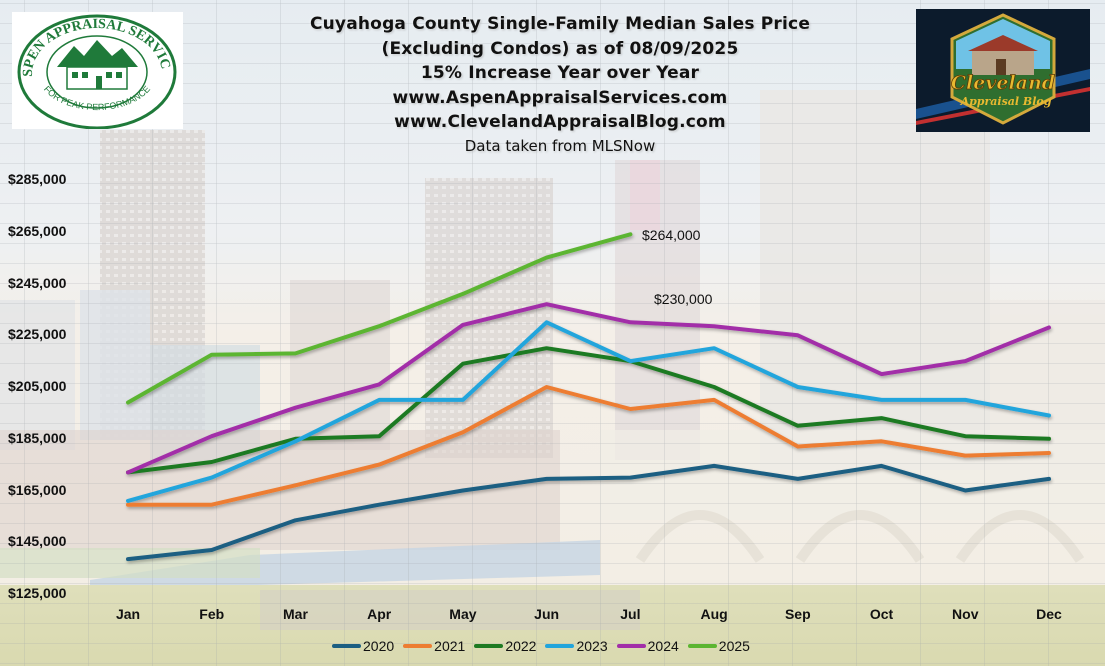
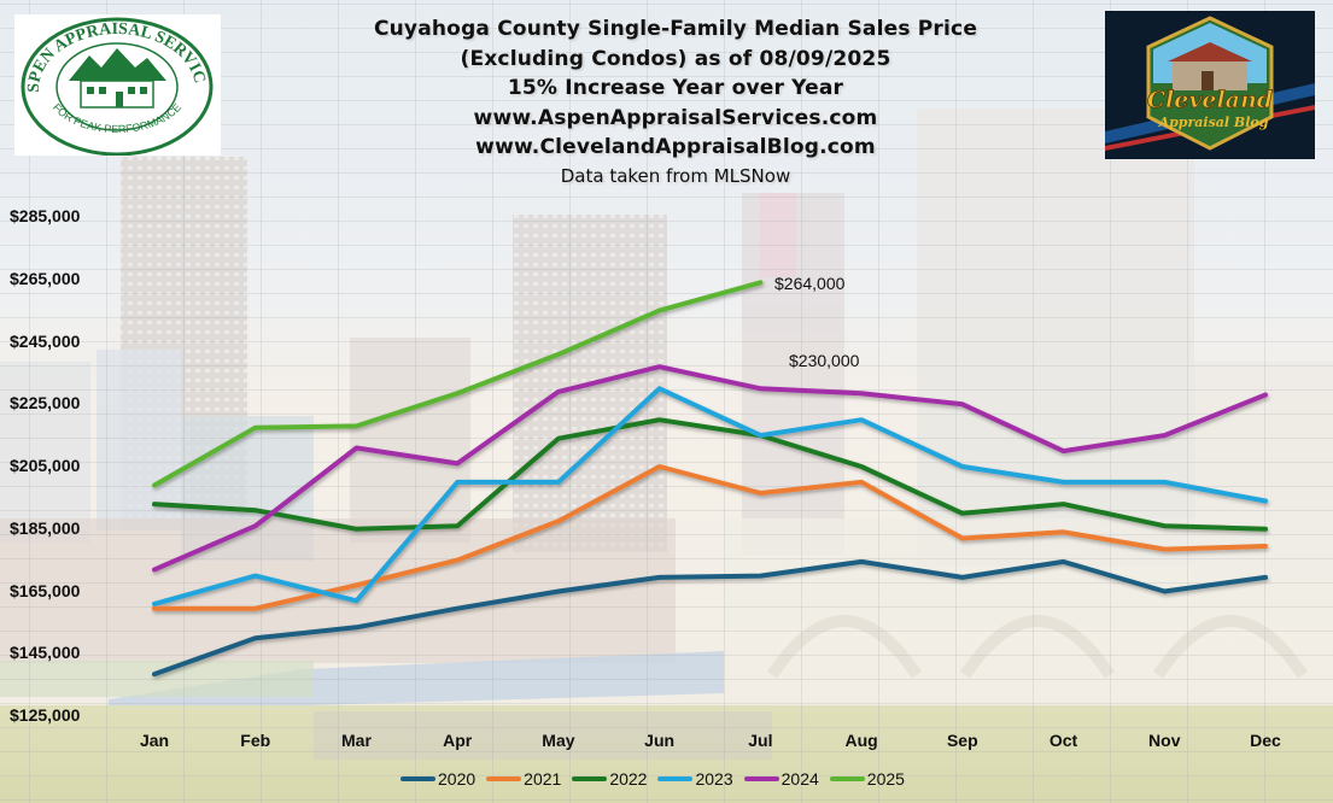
2022/Jan: $172000 -> $193000
2020/Feb: $142000 -> $150000
2022/Feb: $176000 -> $191000
2023/Mar: $184000 -> $162000
2024/Mar: $197000 -> $211000
